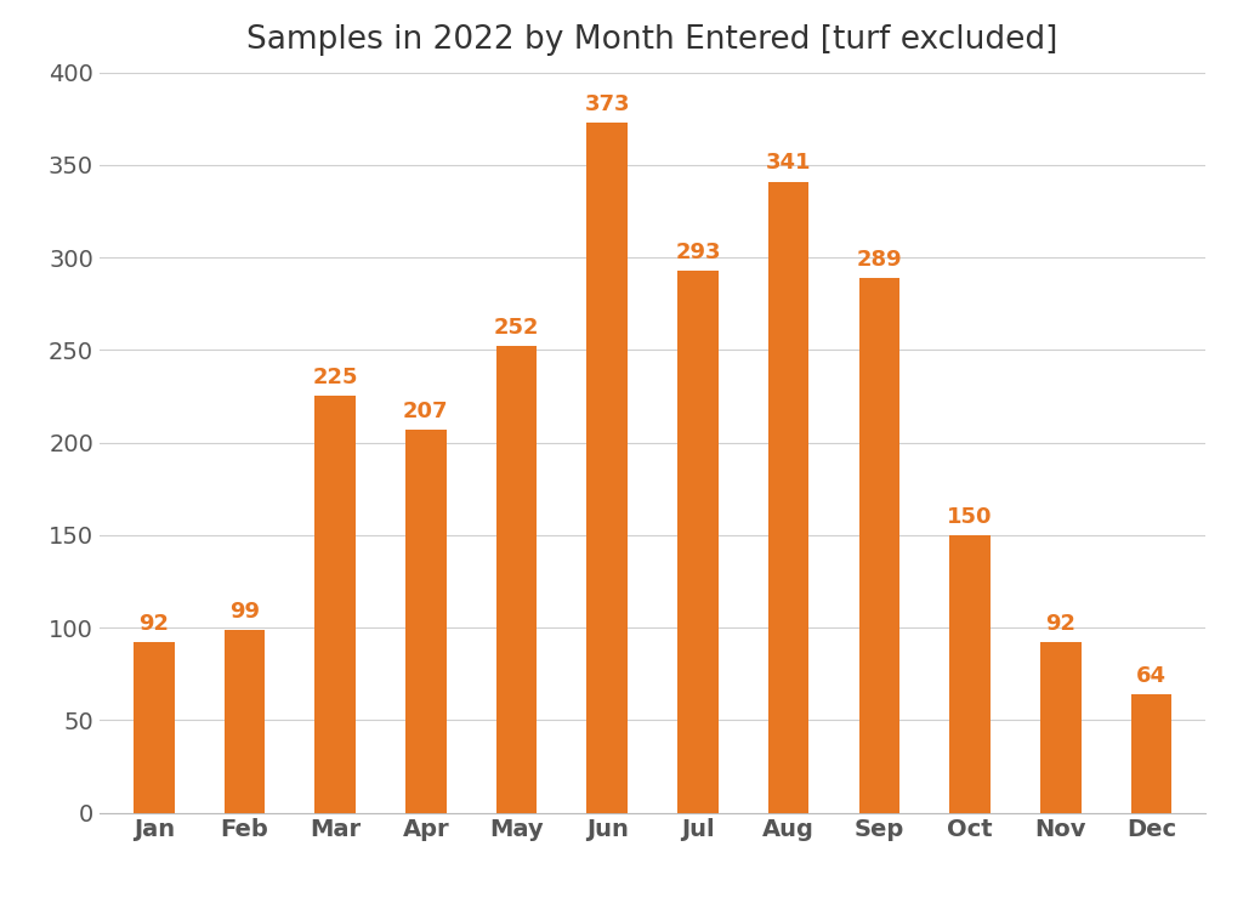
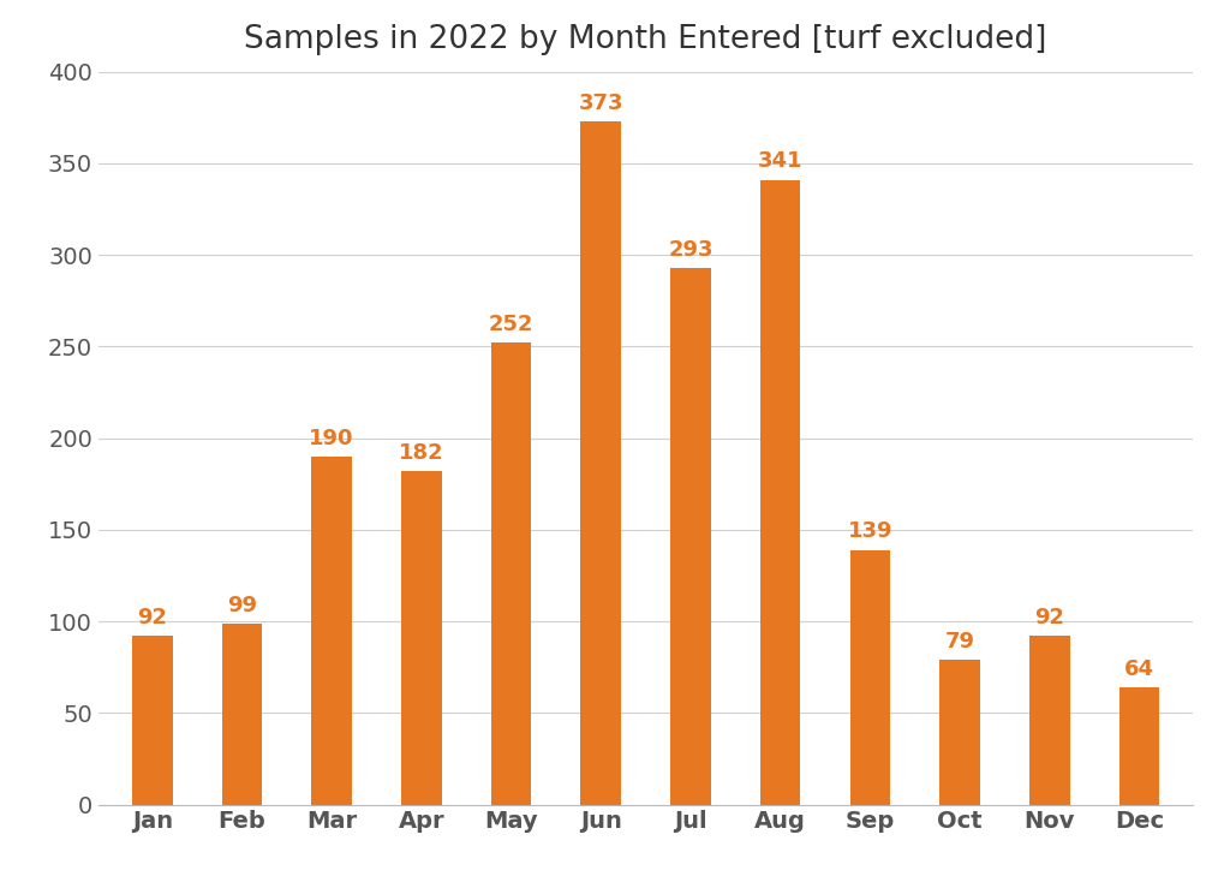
Mar: 225 -> 190
Apr: 207 -> 182
Sep: 289 -> 139
Oct: 150 -> 79
